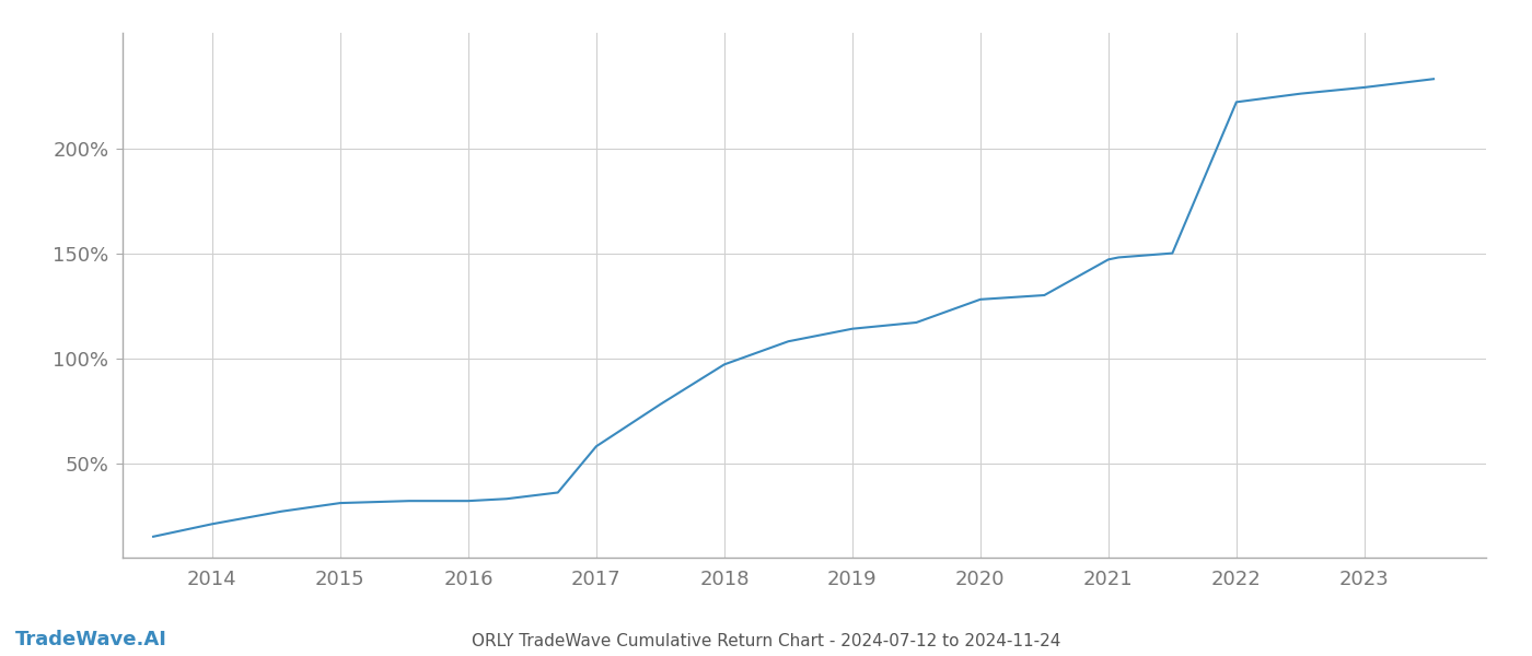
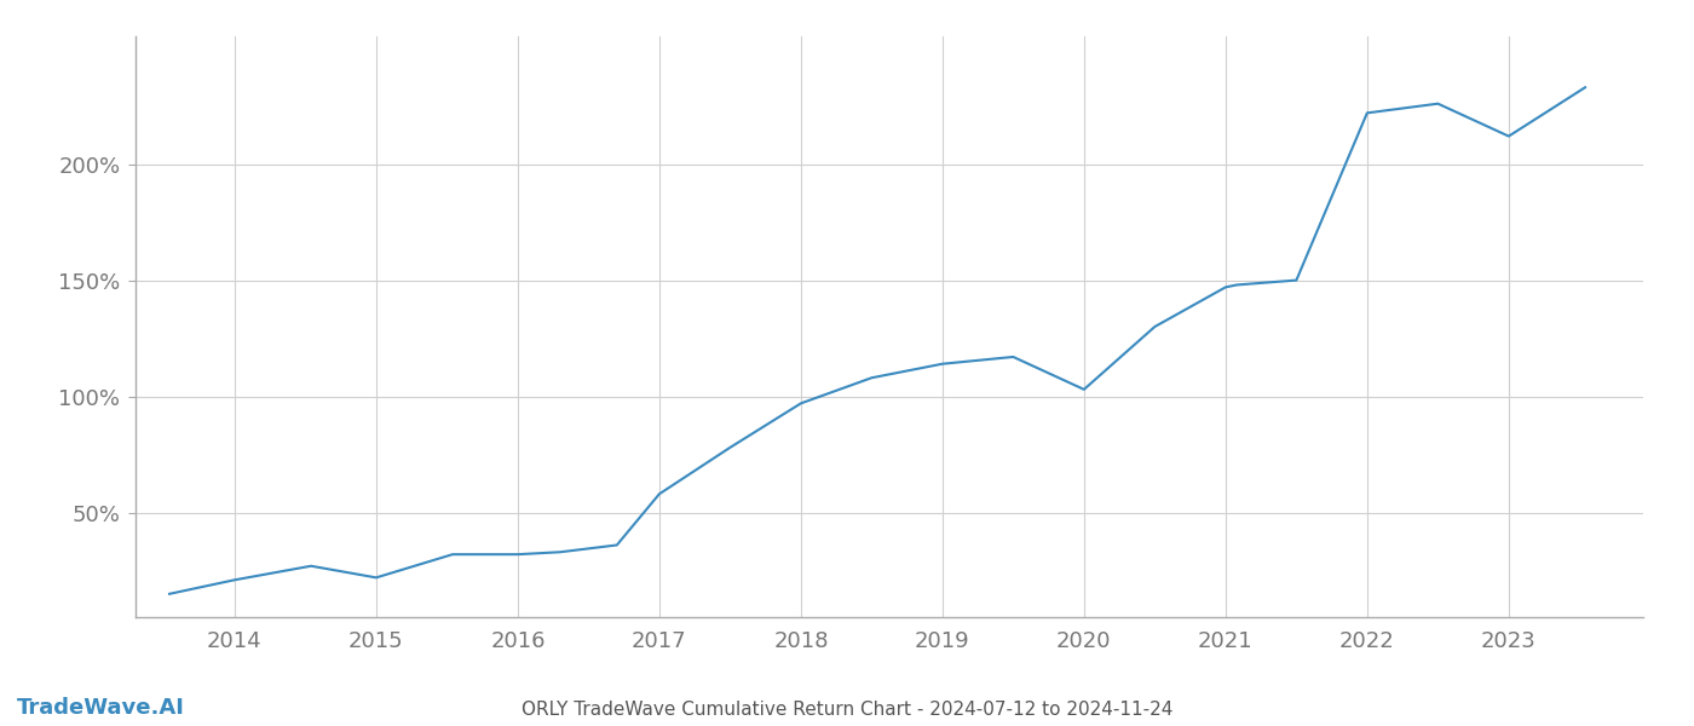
2015: 31% -> 22%
2020: 128% -> 103%
2023: 229% -> 212%
